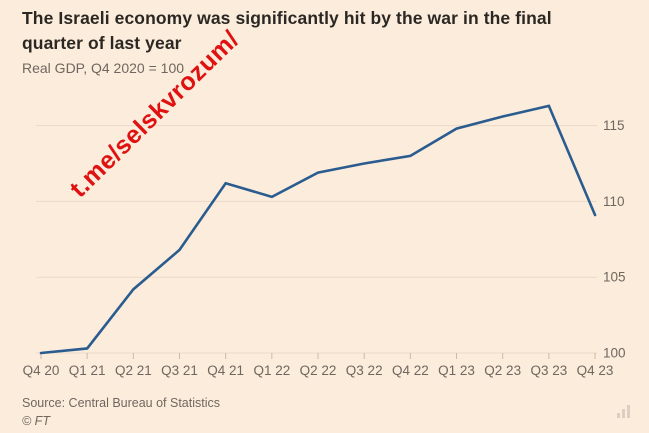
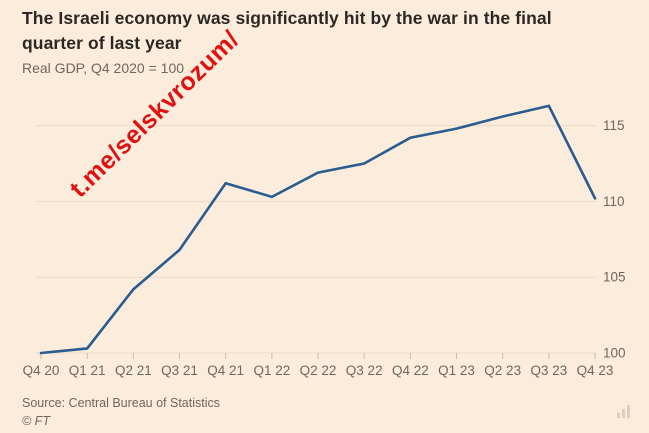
Q4 22: 113.0 -> 114.2
Q4 23: 109.1 -> 110.2
